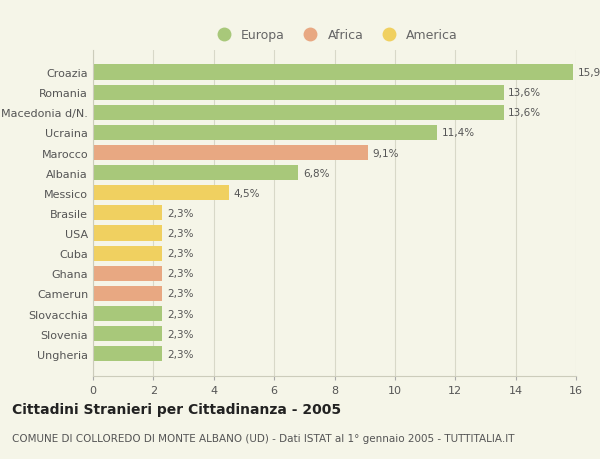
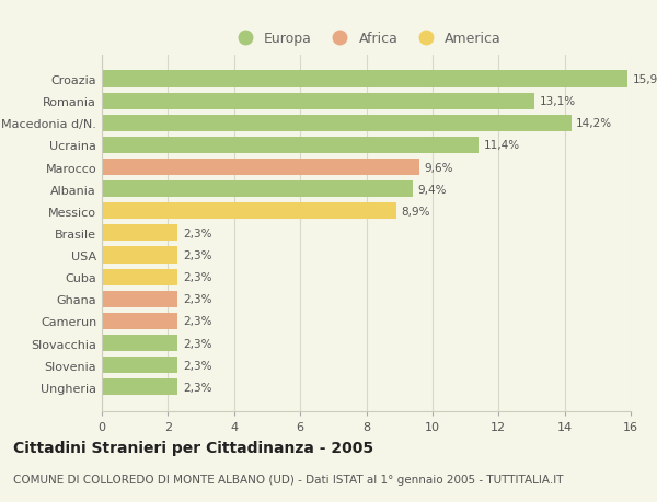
Romania: 13,6% -> 13,1%
Macedonia d/N.: 13,6% -> 14,2%
Marocco: 9,1% -> 9,6%
Albania: 6,8% -> 9,4%
Messico: 4,5% -> 8,9%
